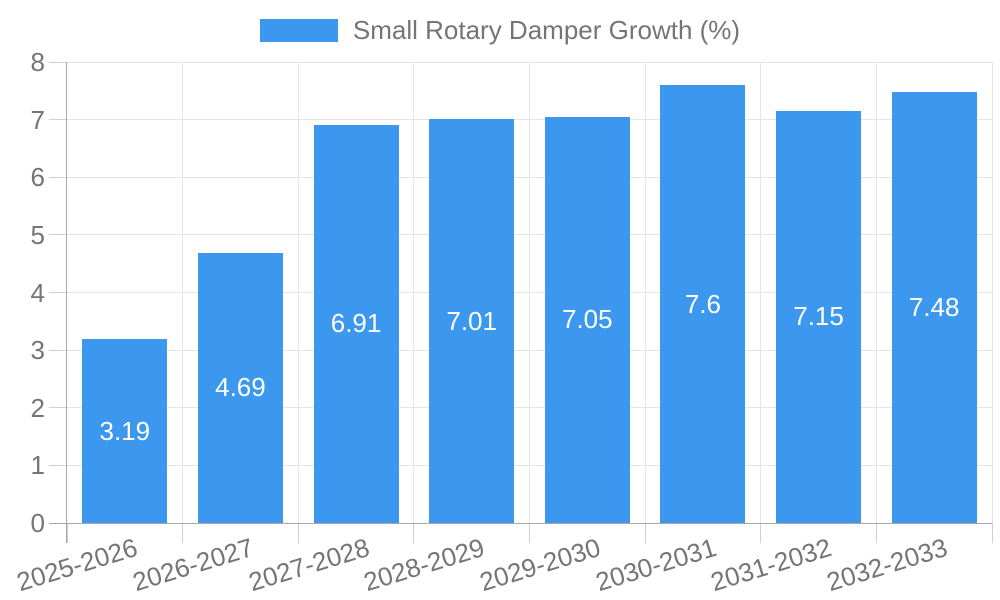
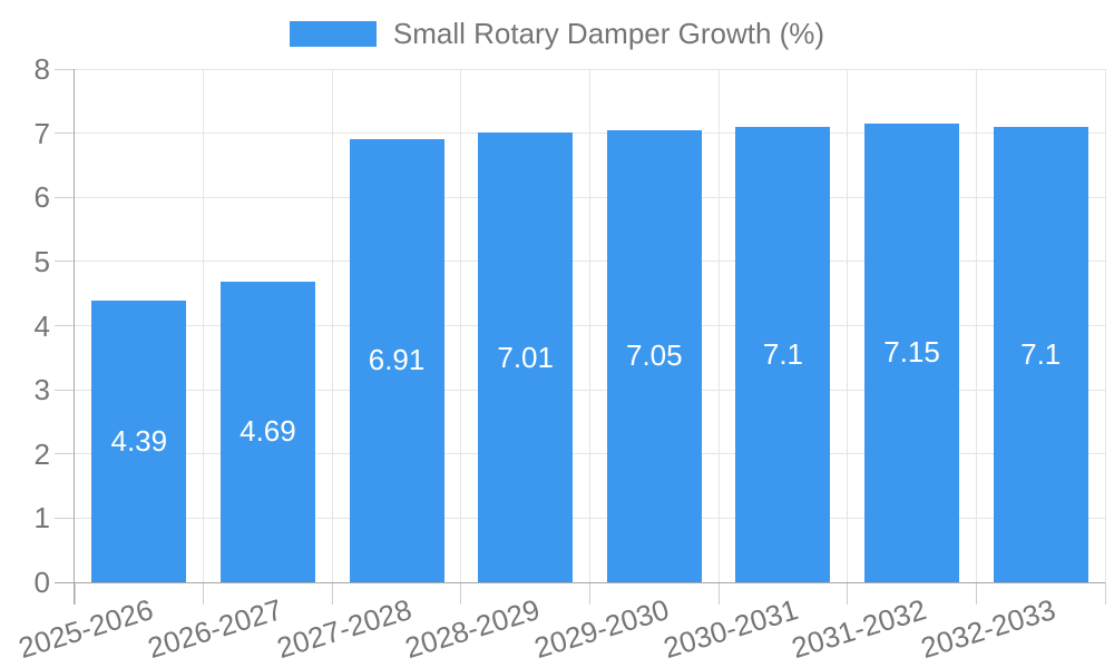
2025-2026: 3.19 -> 4.39
2030-2031: 7.6 -> 7.1
2032-2033: 7.48 -> 7.1
